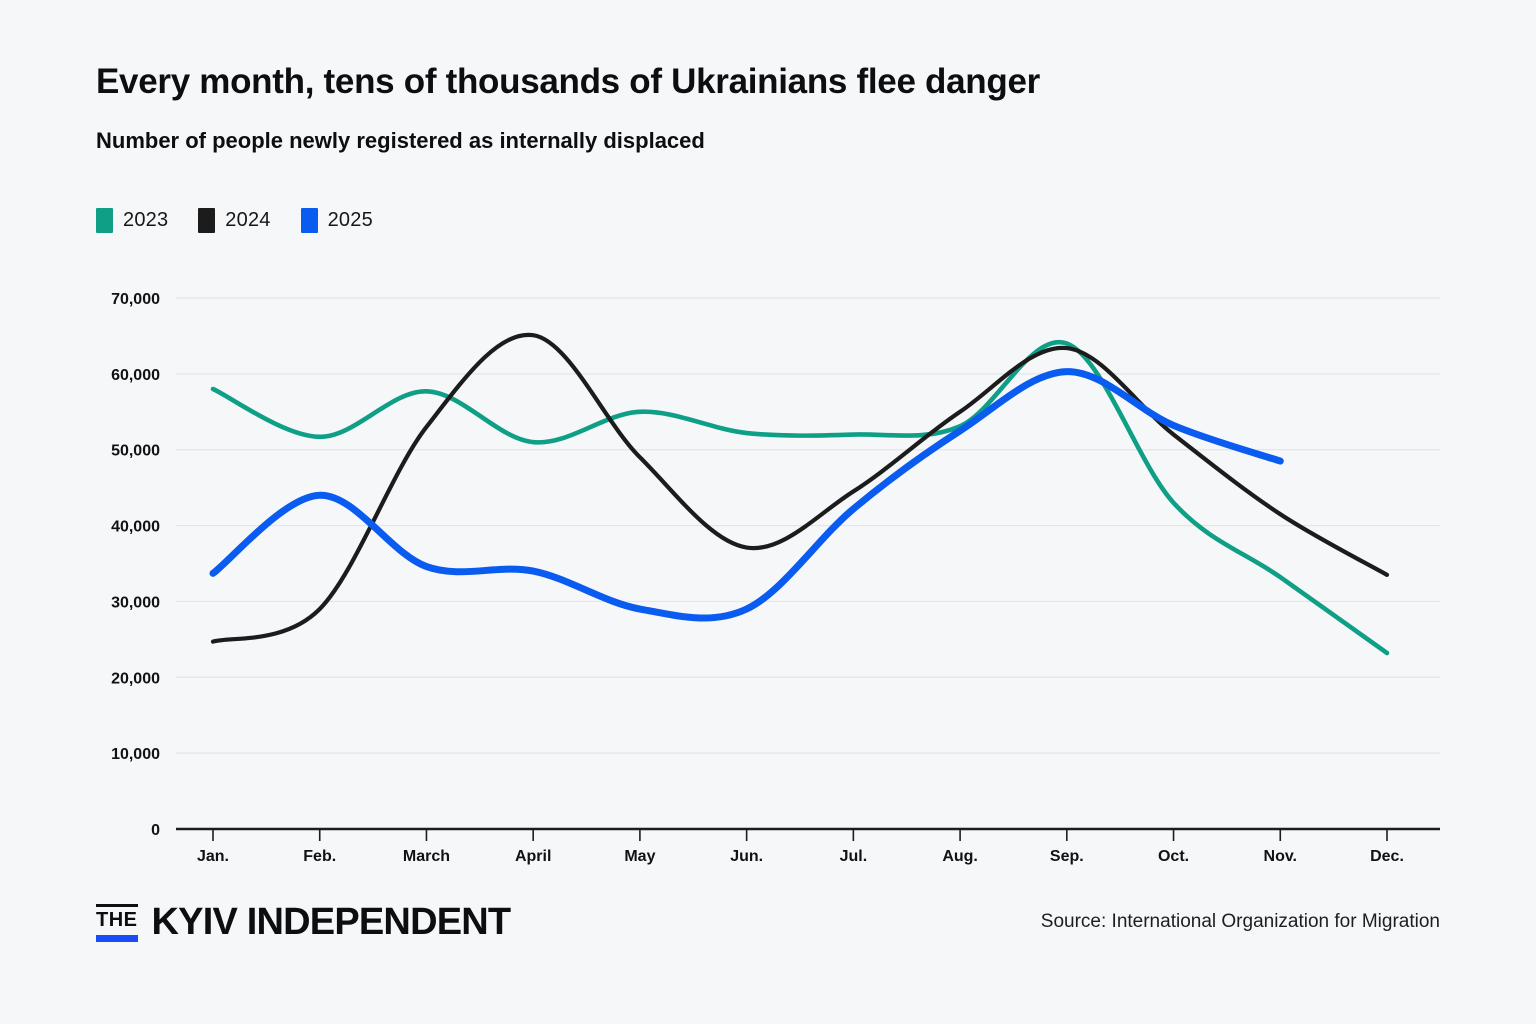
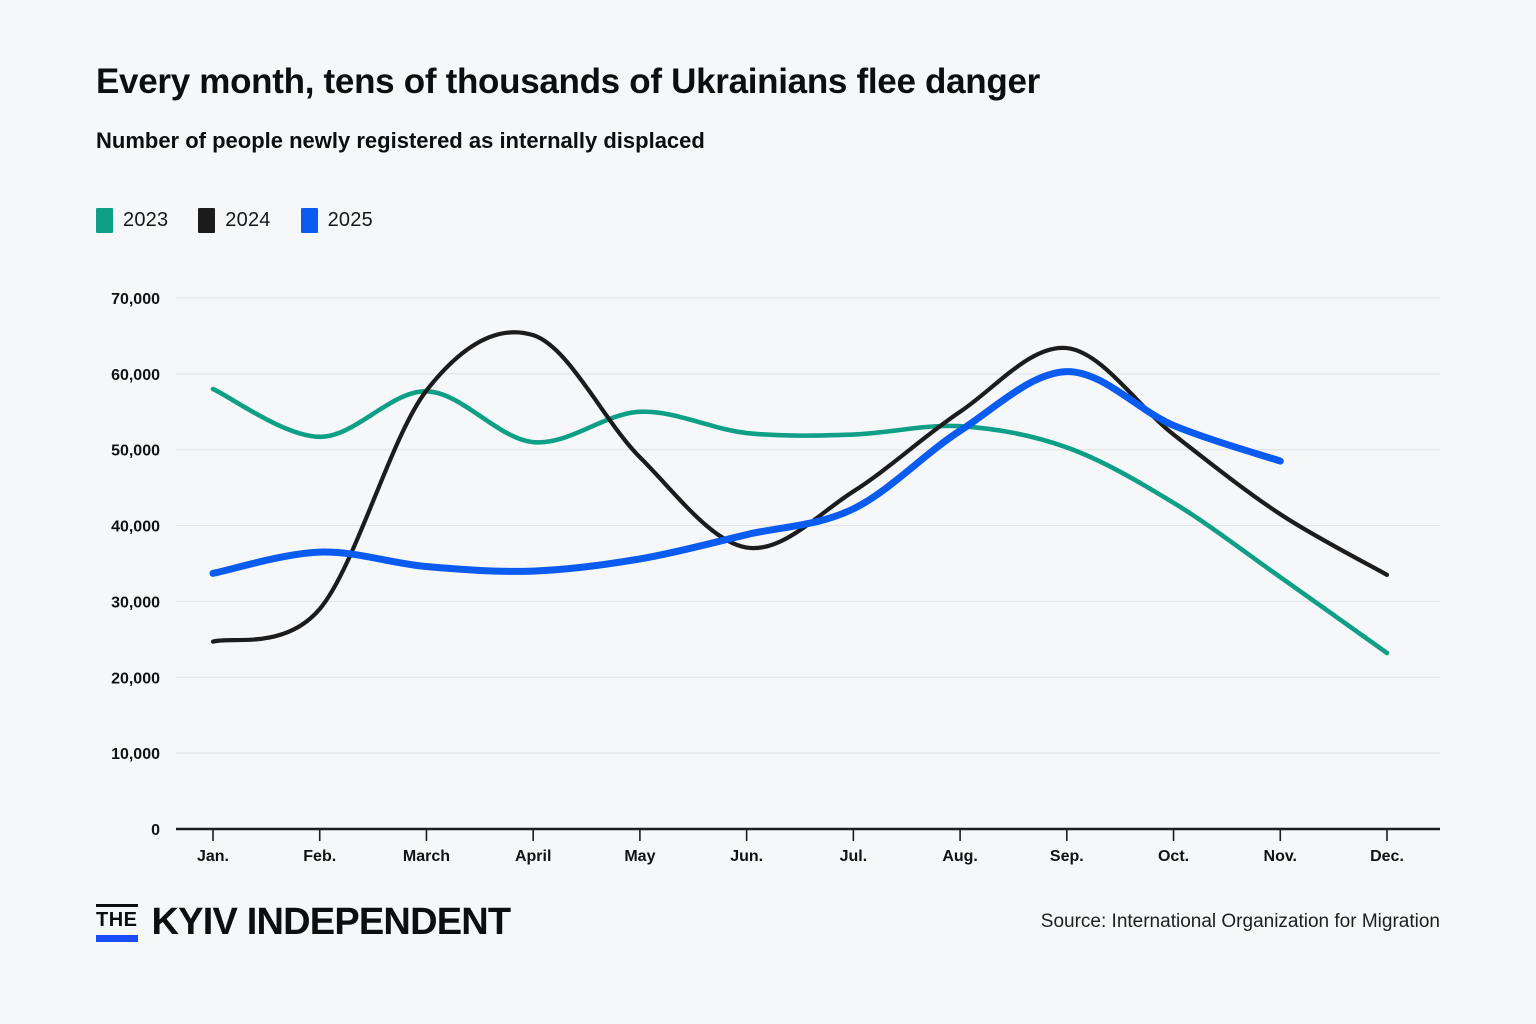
2025/Feb.: 44000 -> 36000
2024/March: 53000 -> 58000
2025/May: 29000 -> 36000
2025/Jun.: 29000 -> 39000
2023/Sep.: 64000 -> 50000
